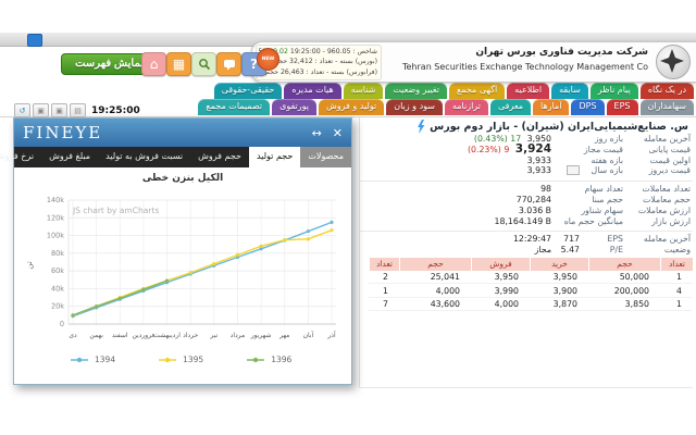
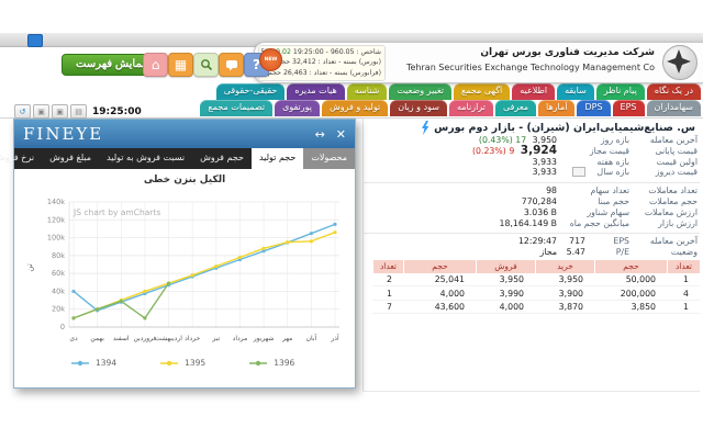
1394/دی: 10k -> 40k
1396/فروردین: 40k -> 10k
